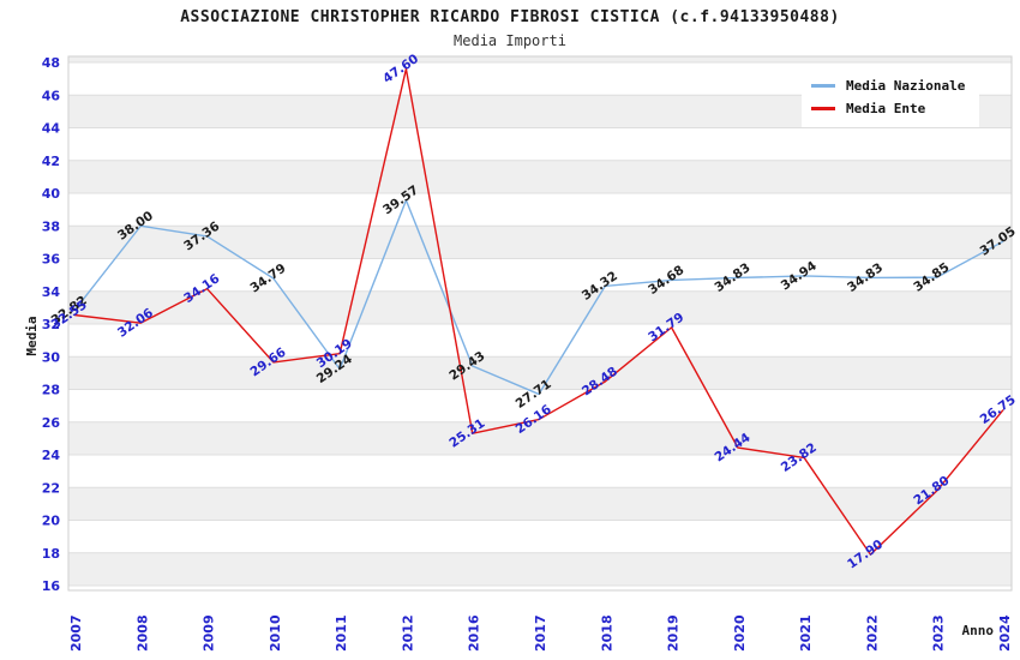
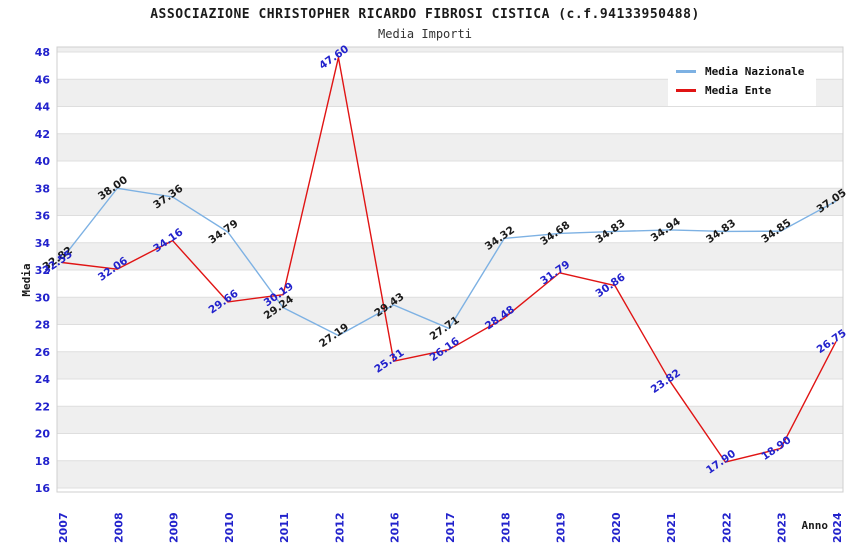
Media Nazionale/2012: 39.57 -> 27.19
Media Ente/2020: 24.44 -> 30.86
Media Ente/2023: 21.80 -> 18.90
